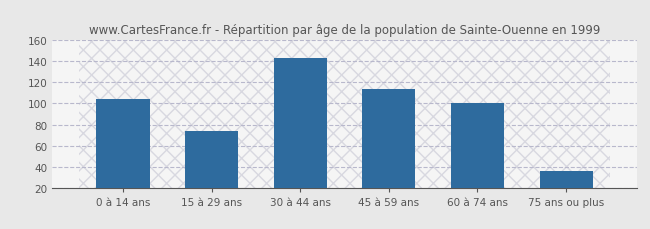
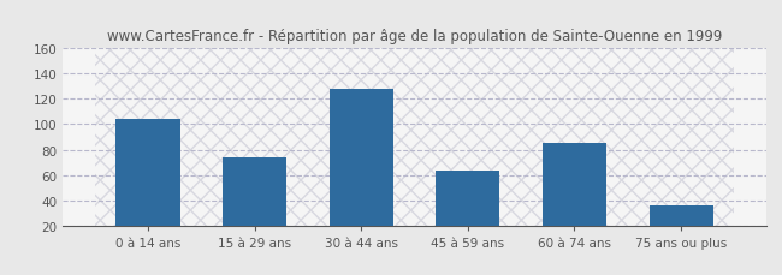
30 à 44 ans: 143 -> 128
45 à 59 ans: 114 -> 63
60 à 74 ans: 100 -> 85
